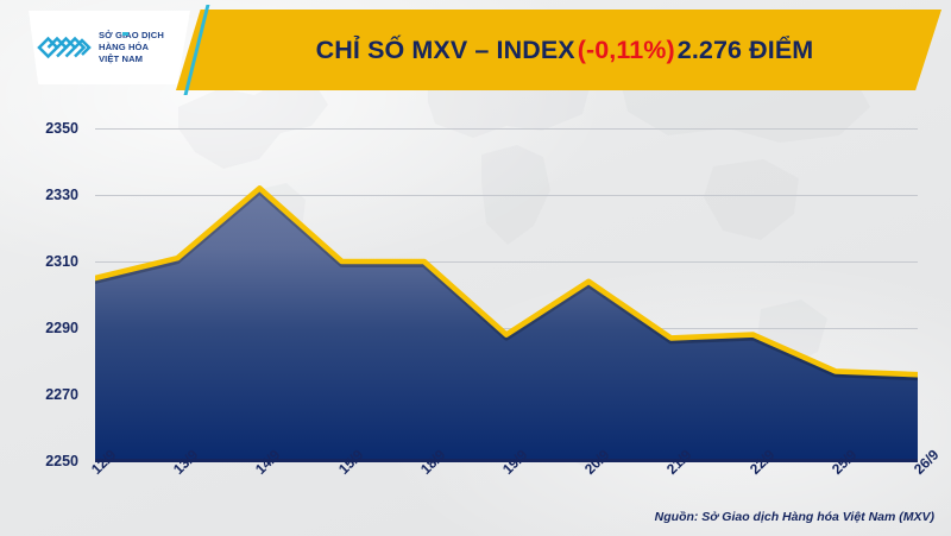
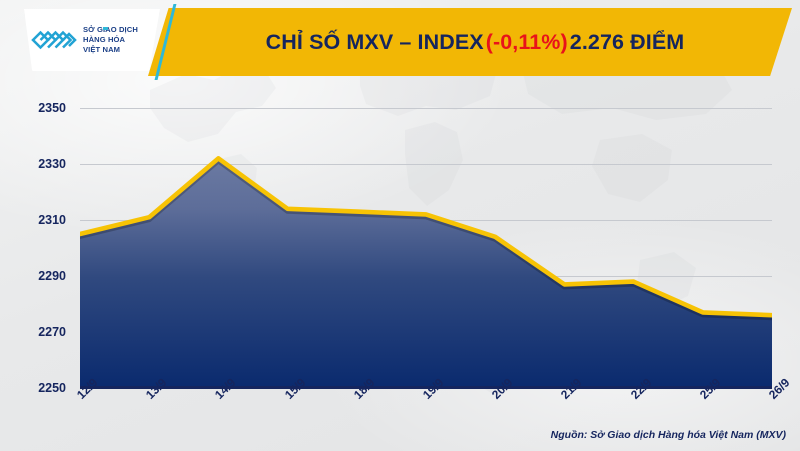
15/9: 2310 -> 2314
18/9: 2310 -> 2313
19/9: 2288 -> 2312
